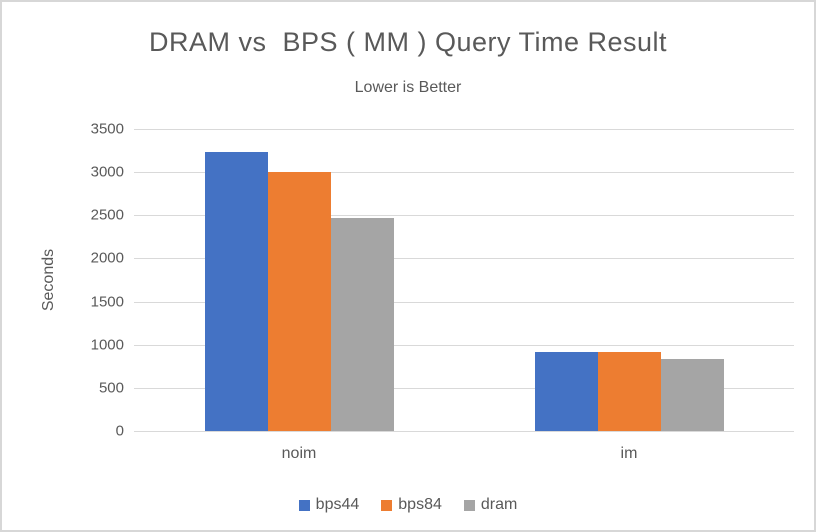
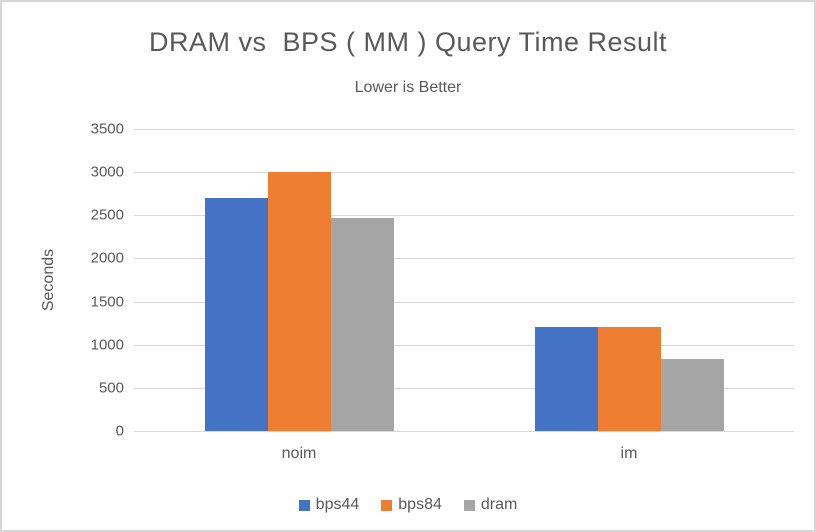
bps44/noim: 3200 -> 2700
bps44/im: 900 -> 1200
bps84/im: 900 -> 1200
